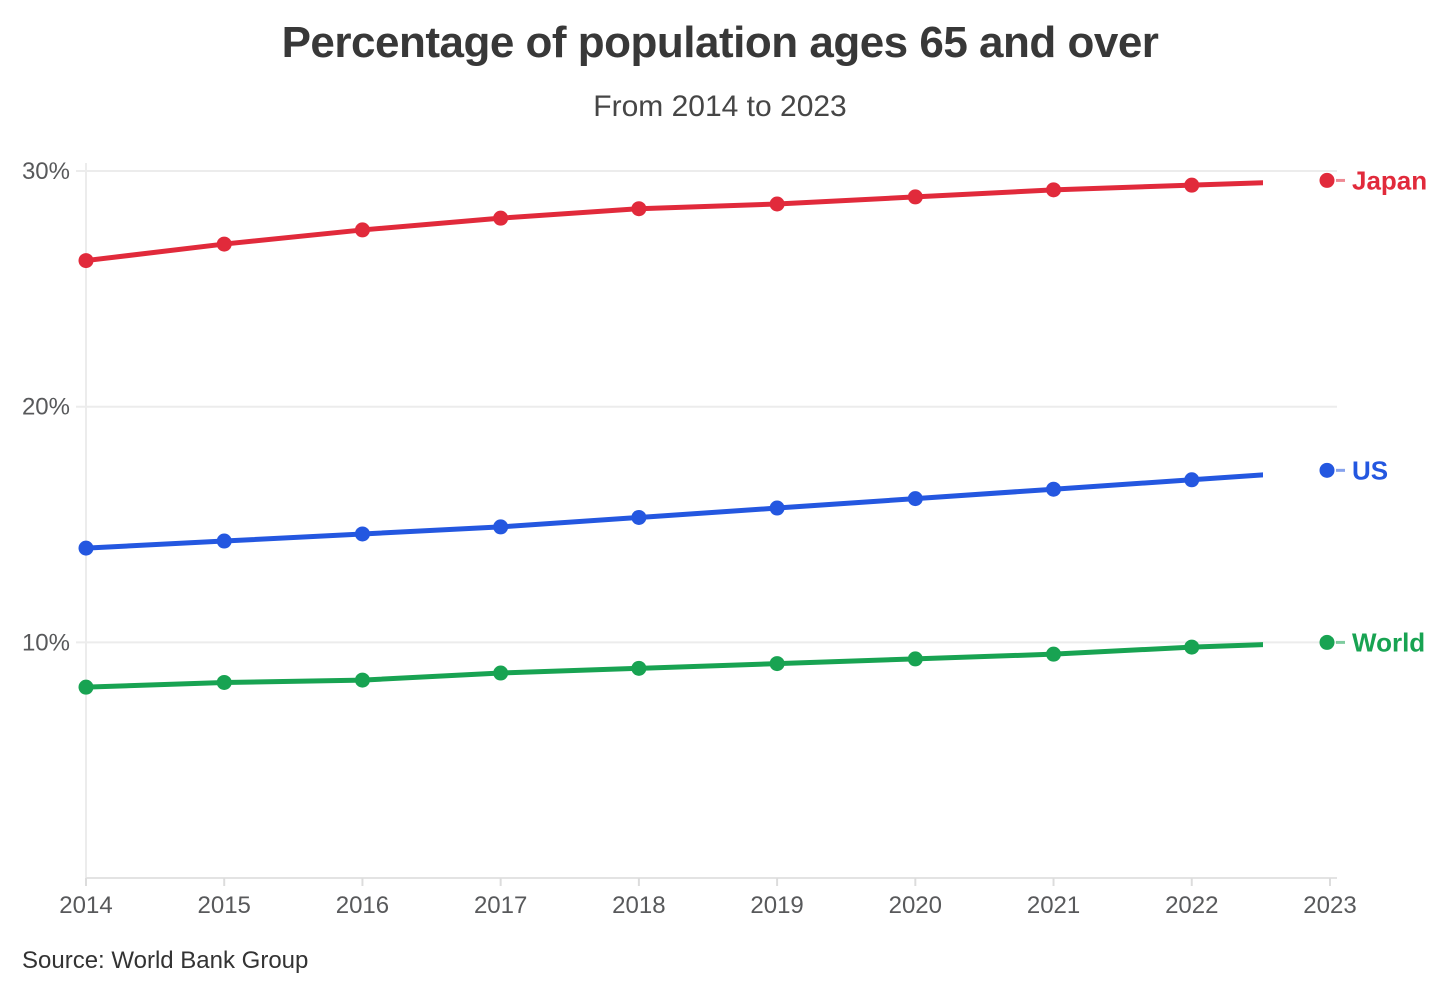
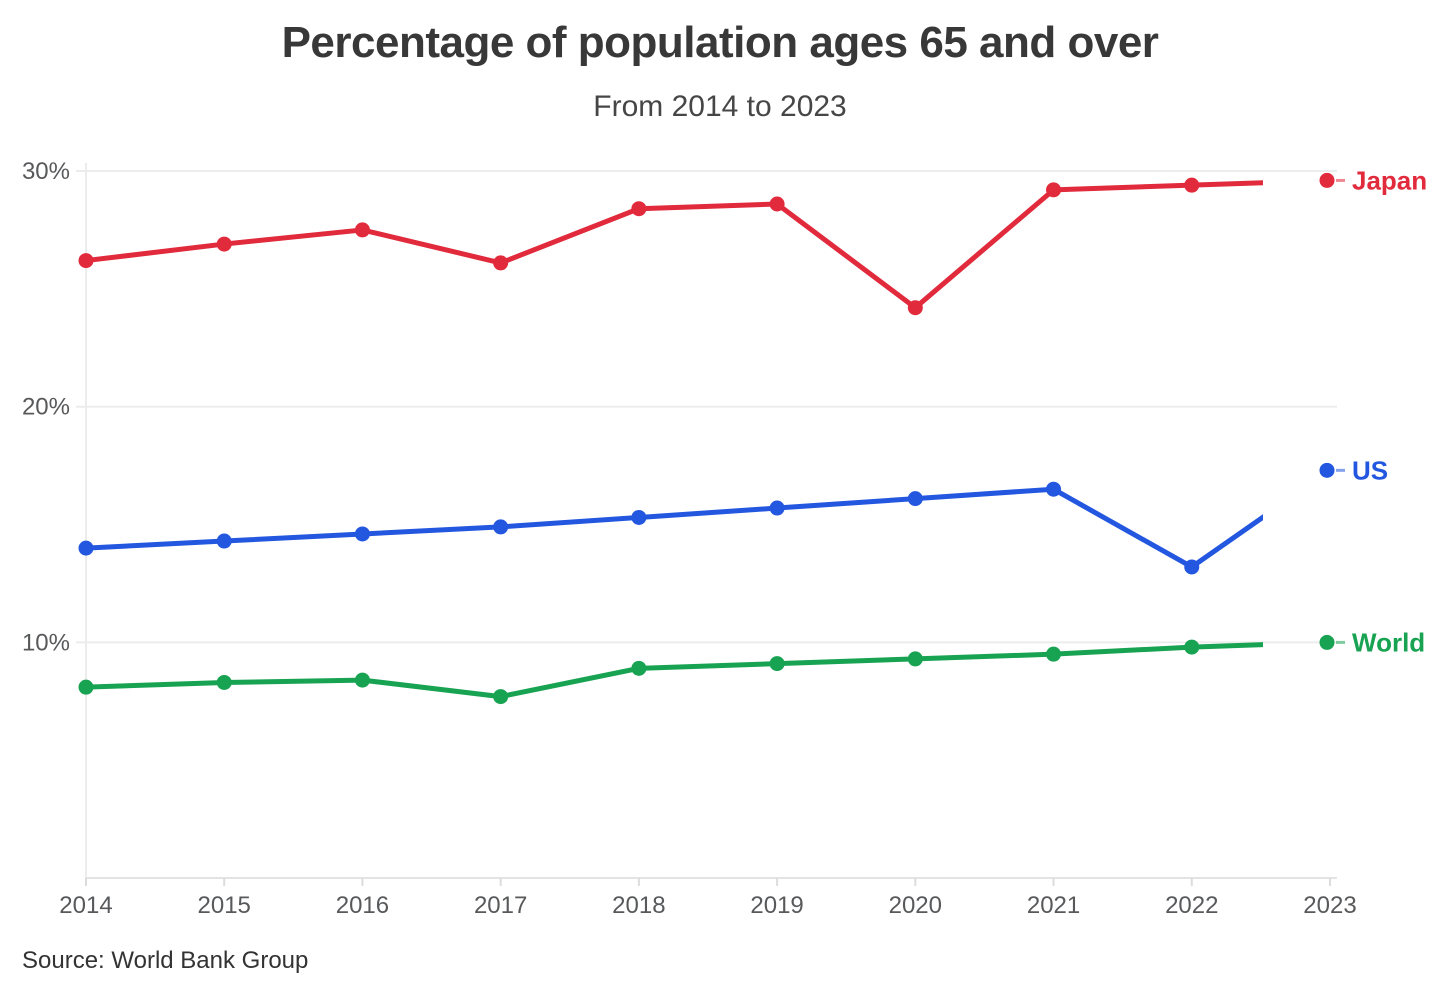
Japan/2017: 28.0% -> 26.1%
World/2017: 8.7% -> 7.7%
Japan/2020: 28.9% -> 24.2%
US/2022: 16.9% -> 13.2%
